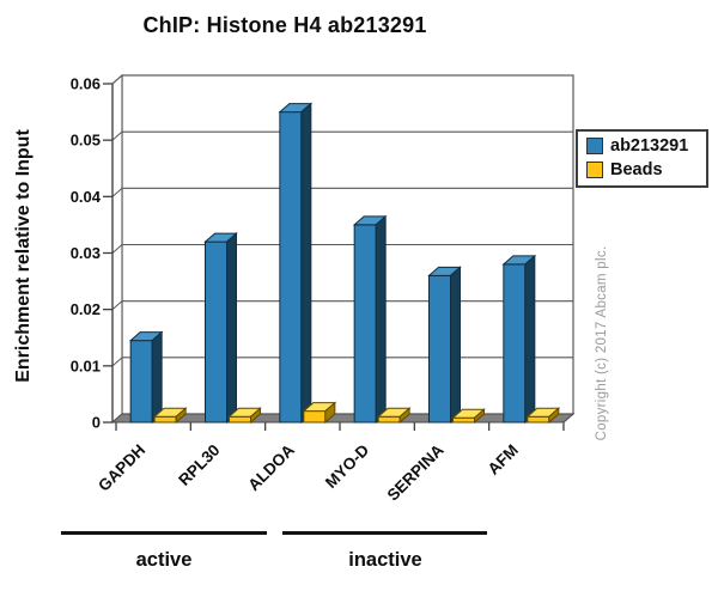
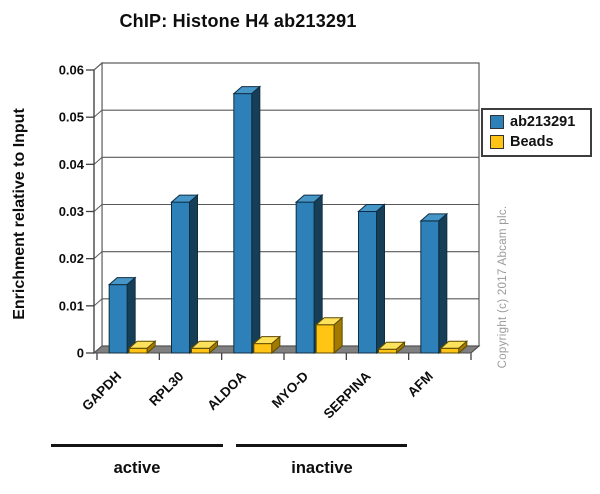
ab213291/MYO-D: 0.035 -> 0.032
Beads/MYO-D: 0.001 -> 0.006
ab213291/SERPINA: 0.026 -> 0.030
